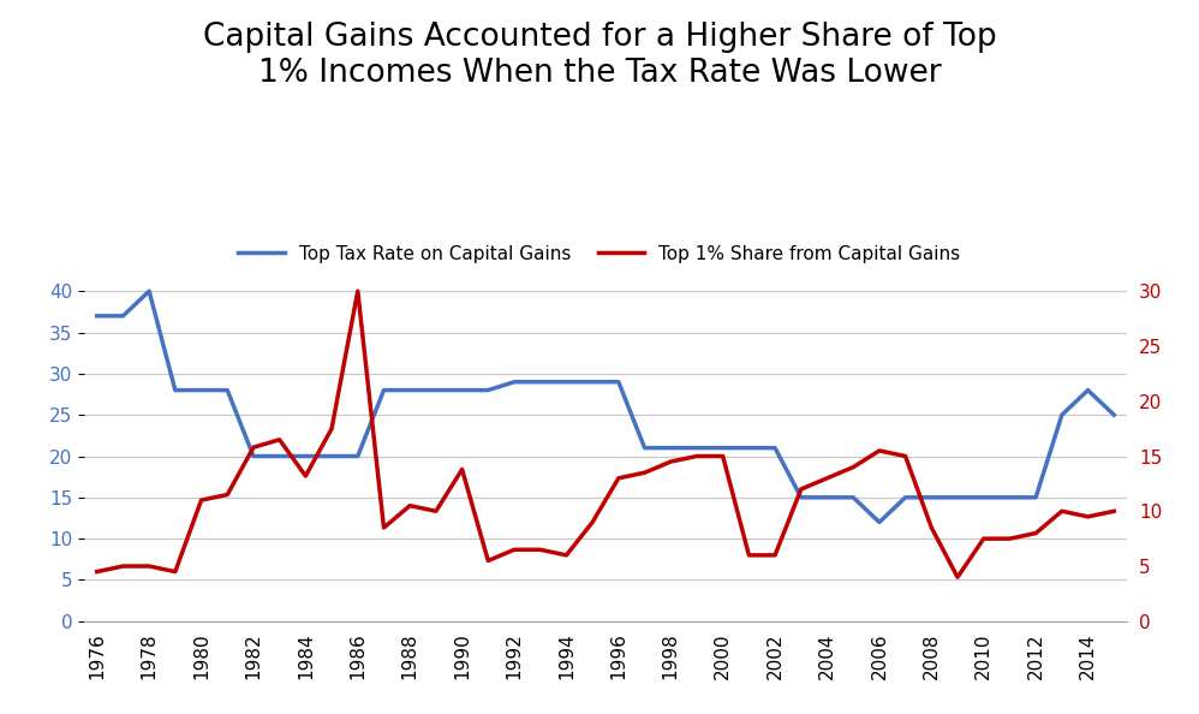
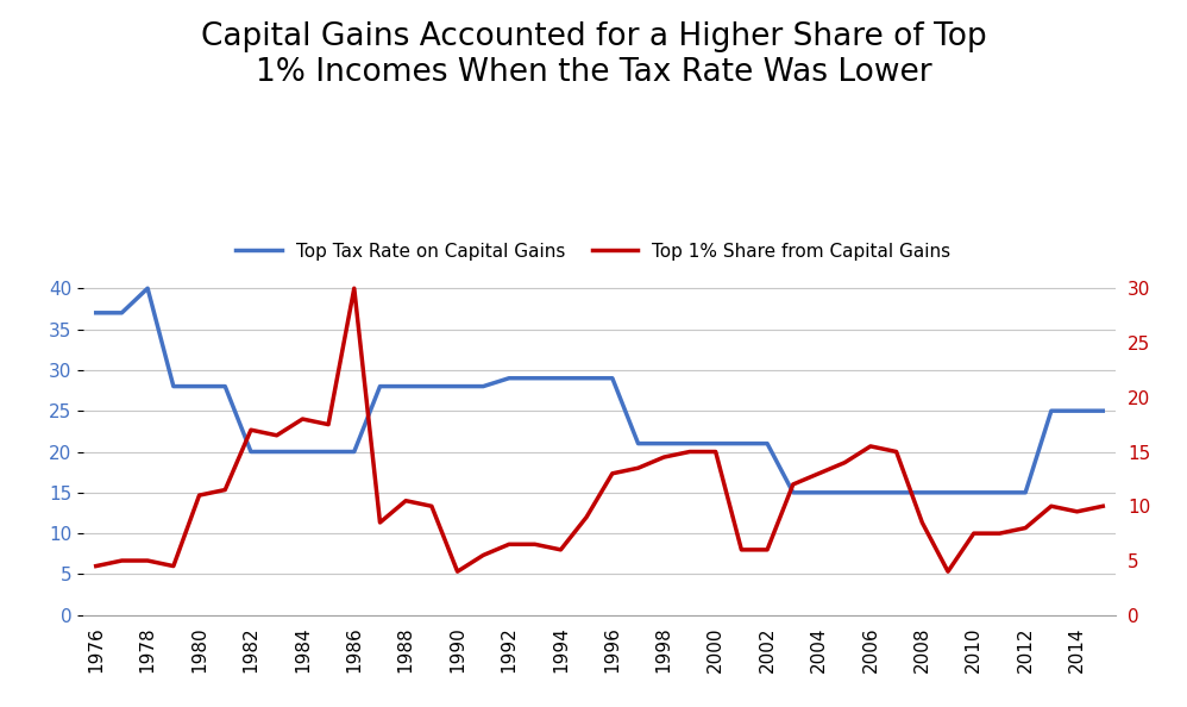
Top 1% Share from Capital Gains/1982: 15.8 -> 17.0
Top 1% Share from Capital Gains/1984: 13.2 -> 18.0
Top 1% Share from Capital Gains/1990: 13.8 -> 4.0
Top Tax Rate on Capital Gains/2006: 12 -> 15
Top Tax Rate on Capital Gains/2014: 28 -> 25
